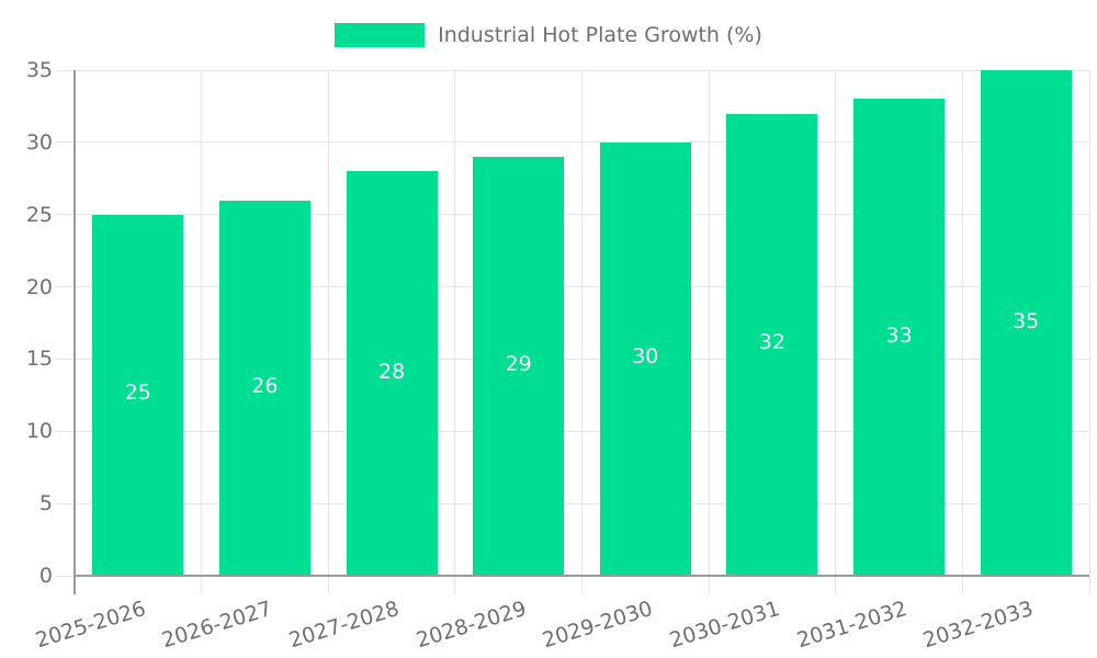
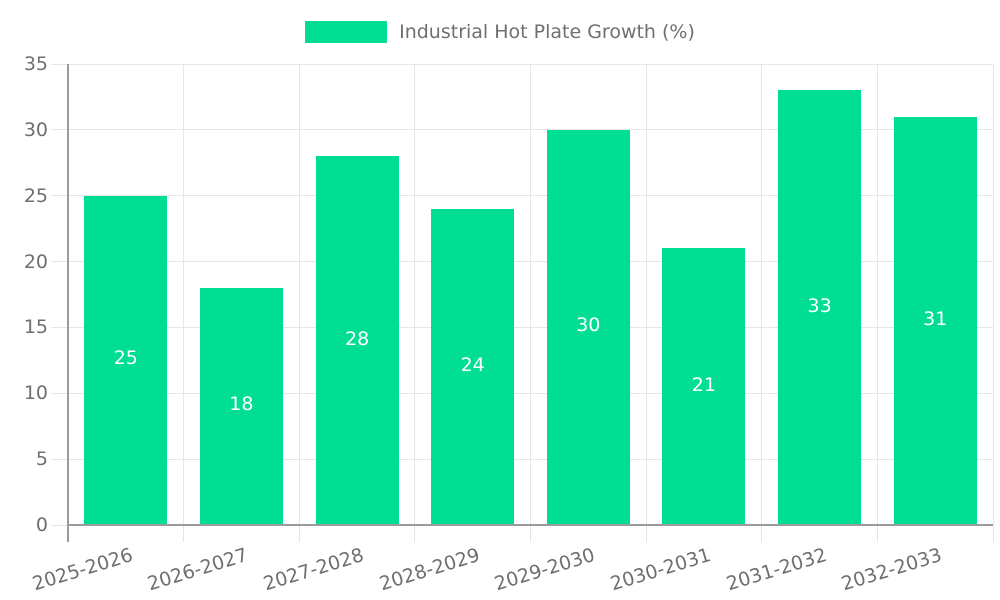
2026-2027: 26 -> 18
2028-2029: 29 -> 24
2030-2031: 32 -> 21
2032-2033: 35 -> 31
